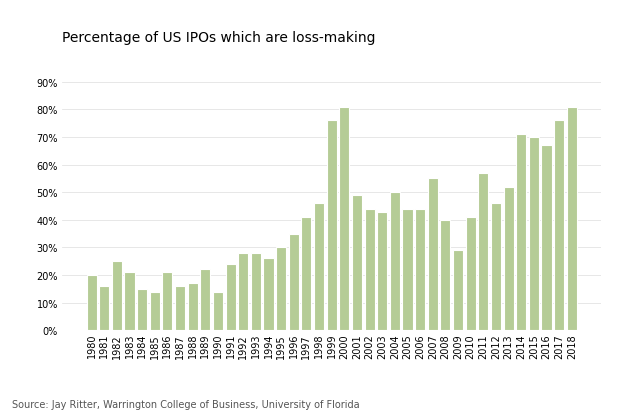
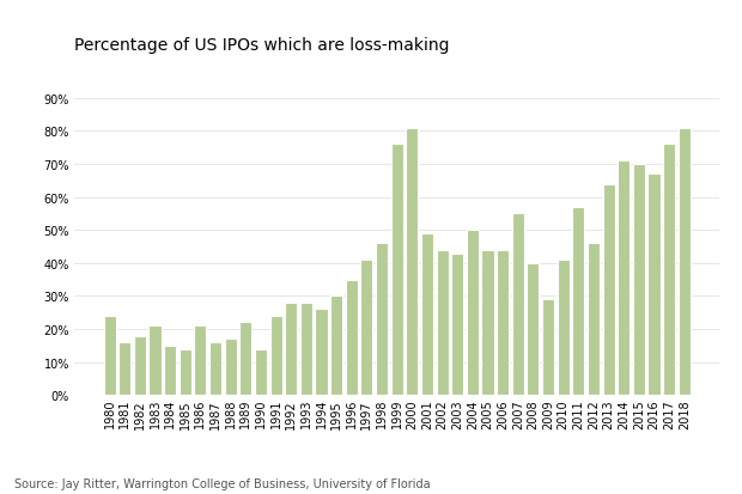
1980: 20% -> 24%
1982: 25% -> 18%
2013: 52% -> 64%
